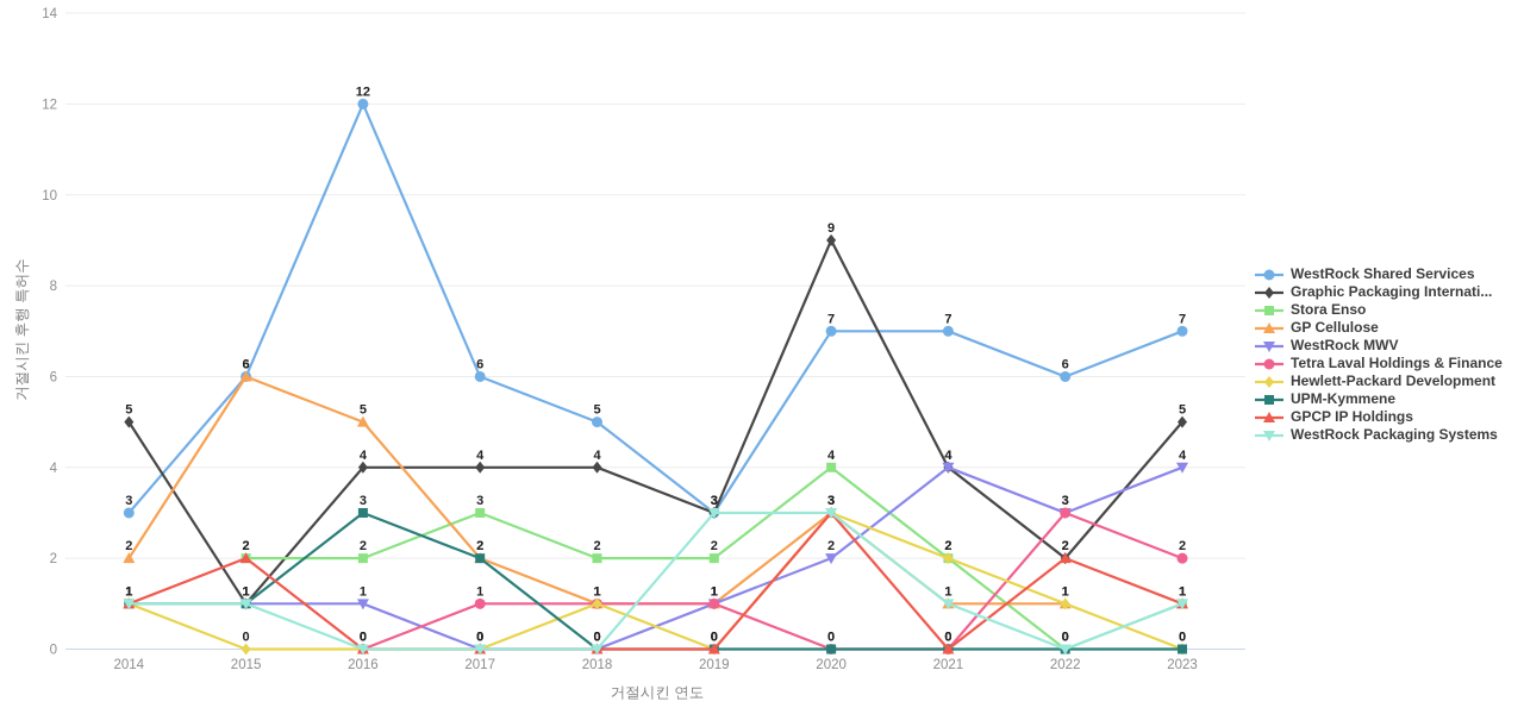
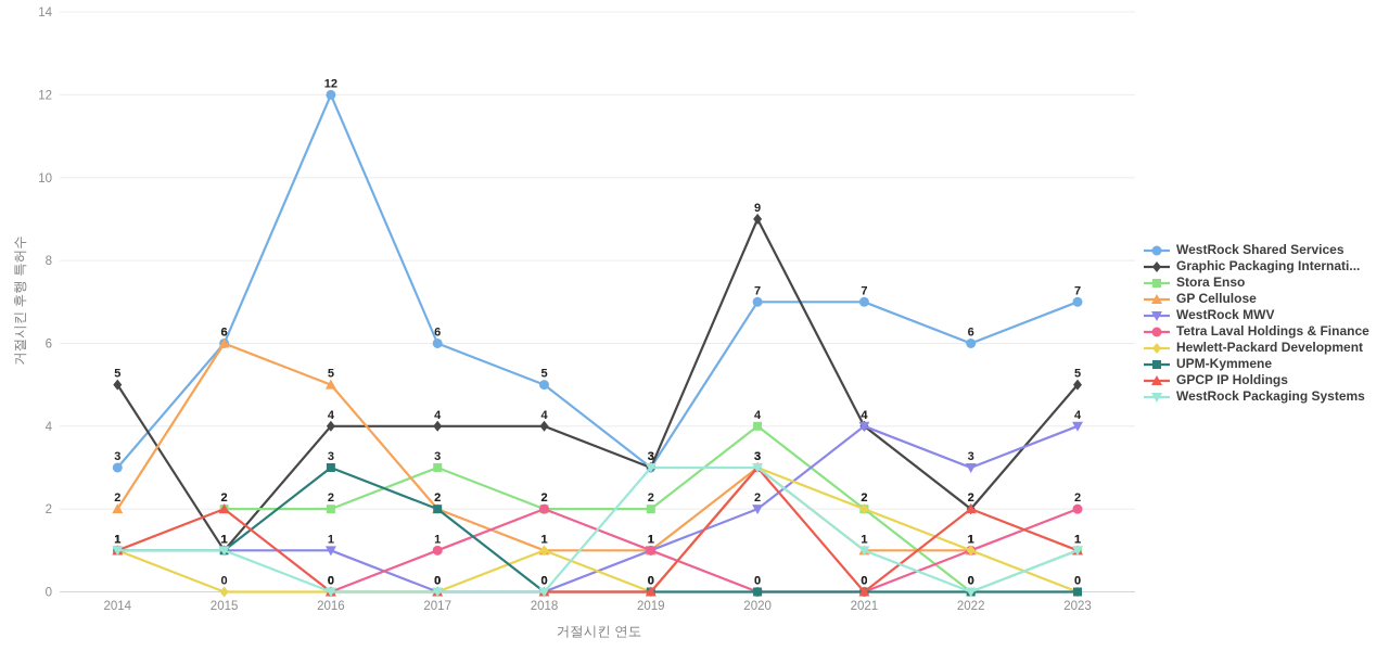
Tetra Laval Holdings & Finance/2018: 1 -> 2
Tetra Laval Holdings & Finance/2022: 3 -> 1
